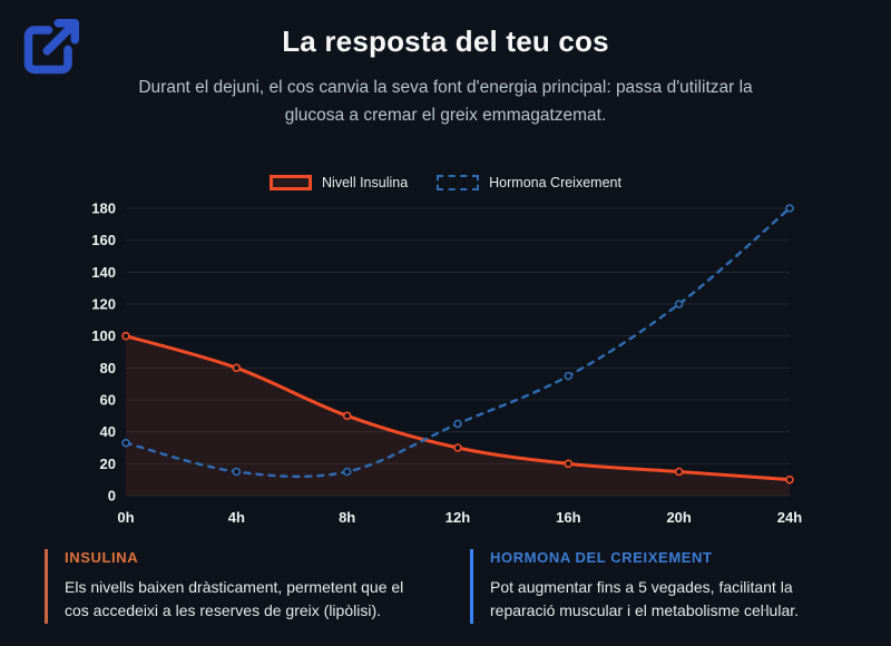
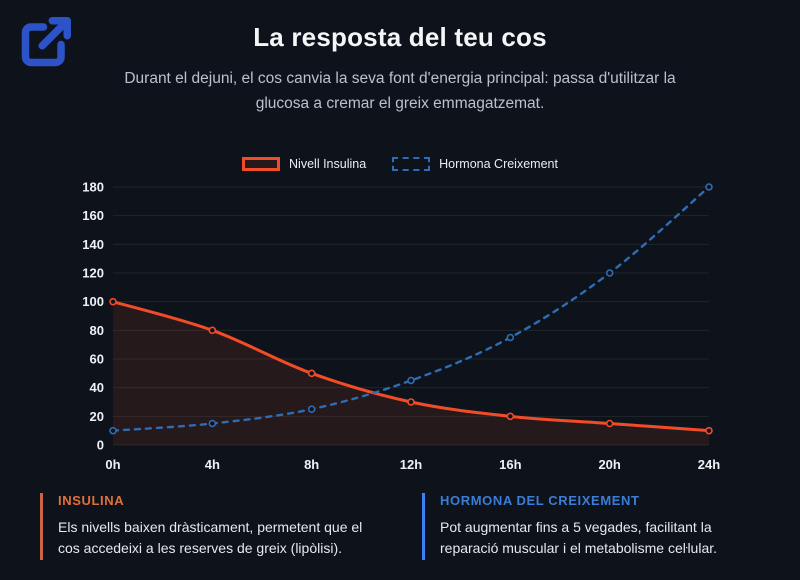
Hormona Creixement/0h: 33 -> 10
Hormona Creixement/8h: 15 -> 25
